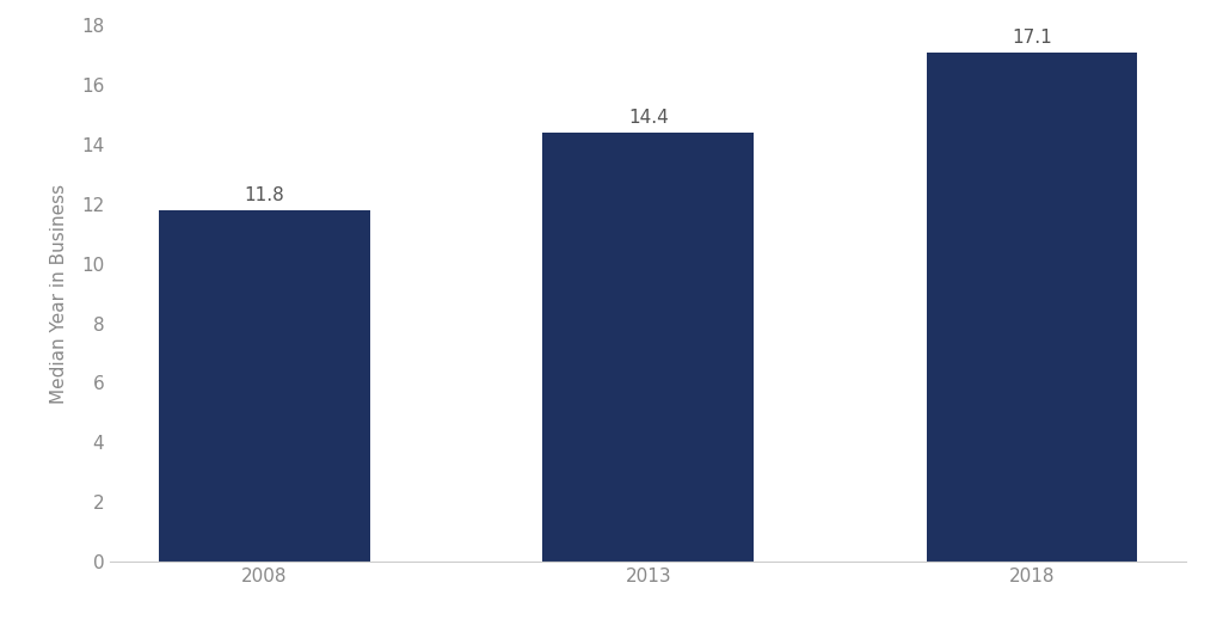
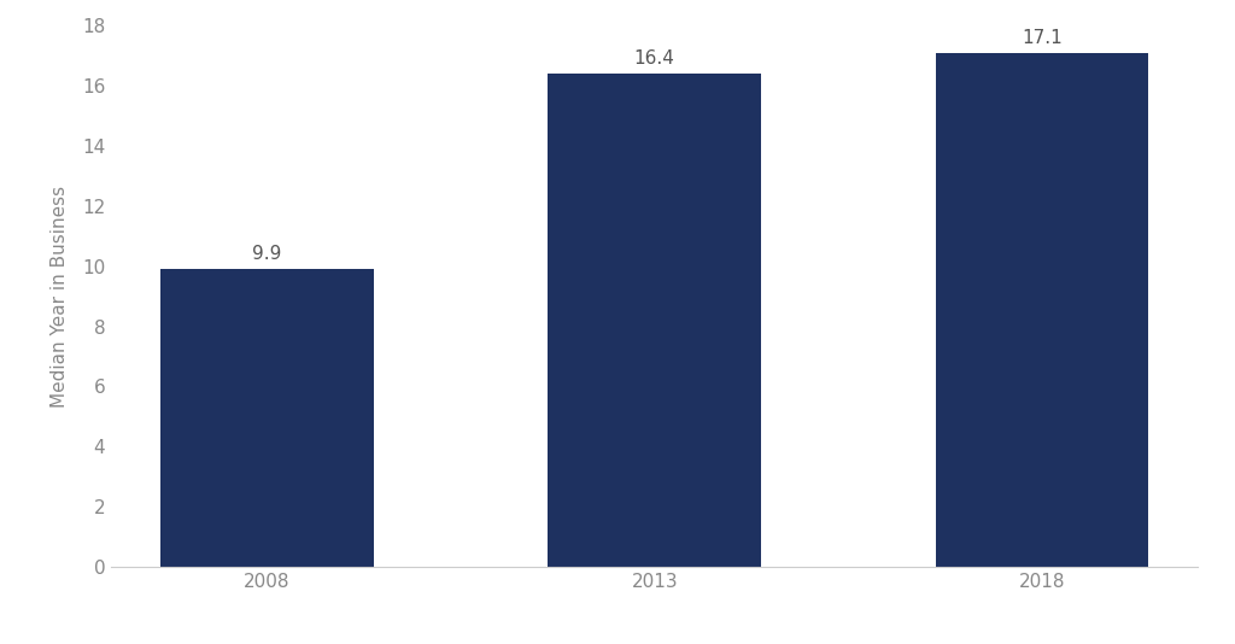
2008: 11.8 -> 9.9
2013: 14.4 -> 16.4
